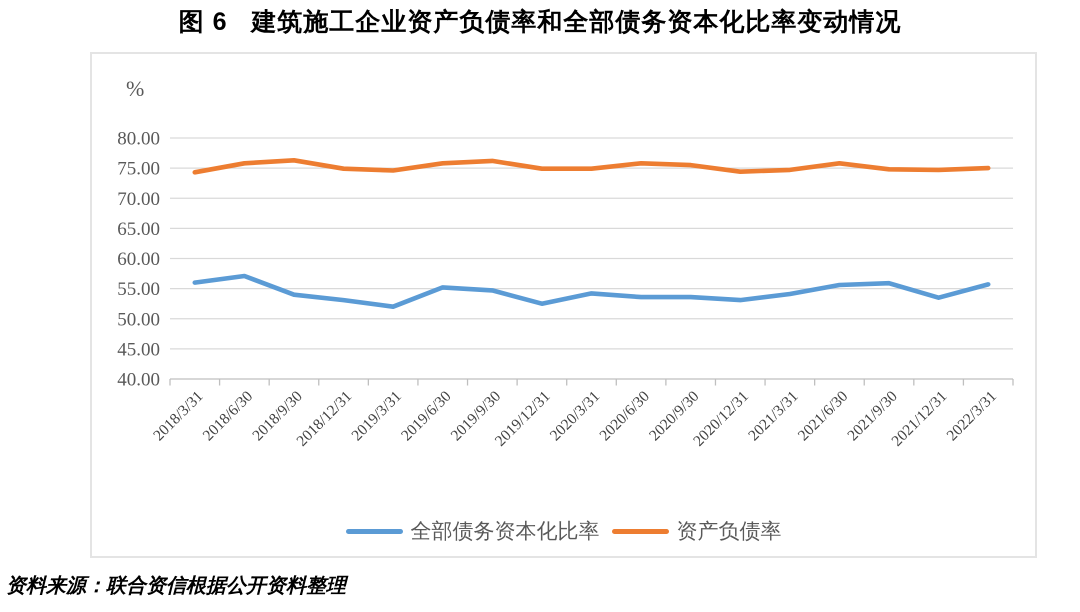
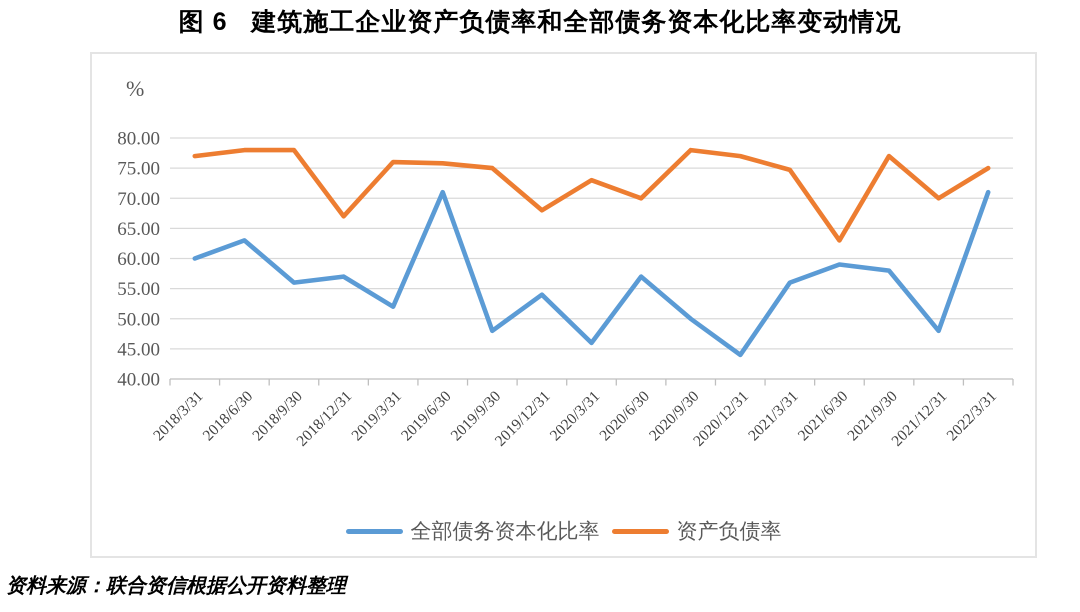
全部债务资本化比率/2018/3/31: 56 -> 60
资产负债率/2018/3/31: 74 -> 77
全部债务资本化比率/2018/6/30: 57 -> 63
资产负债率/2018/6/30: 76 -> 78
全部债务资本化比率/2018/9/30: 54 -> 56
资产负债率/2018/9/30: 76 -> 78
全部债务资本化比率/2018/12/31: 53 -> 57
资产负债率/2018/12/31: 75 -> 67
资产负债率/2019/3/31: 75 -> 76
全部债务资本化比率/2019/6/30: 55 -> 71
全部债务资本化比率/2019/9/30: 55 -> 48
资产负债率/2019/9/30: 76 -> 75
全部债务资本化比率/2019/12/31: 52 -> 54
资产负债率/2019/12/31: 75 -> 68
全部债务资本化比率/2020/3/31: 54 -> 46
资产负债率/2020/3/31: 75 -> 73
全部债务资本化比率/2020/6/30: 54 -> 57
资产负债率/2020/6/30: 76 -> 70
全部债务资本化比率/2020/9/30: 54 -> 50
资产负债率/2020/9/30: 76 -> 78
全部债务资本化比率/2020/12/31: 53 -> 44
资产负债率/2020/12/31: 74 -> 77
全部债务资本化比率/2021/3/31: 54 -> 56
全部债务资本化比率/2021/6/30: 56 -> 59
资产负债率/2021/6/30: 76 -> 63
全部债务资本化比率/2021/9/30: 56 -> 58
资产负债率/2021/9/30: 75 -> 77
全部债务资本化比率/2021/12/31: 54 -> 48
资产负债率/2021/12/31: 75 -> 70
全部债务资本化比率/2022/3/31: 56 -> 71
